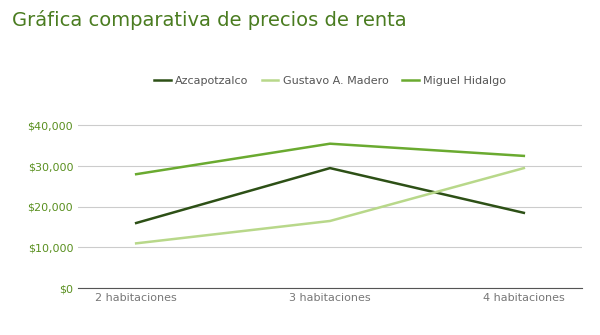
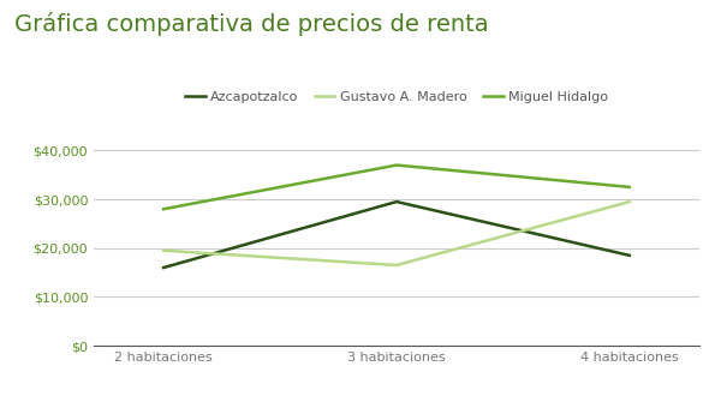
Gustavo A. Madero/2 habitaciones: $11,000 -> $19,500
Miguel Hidalgo/3 habitaciones: $35,500 -> $37,000
